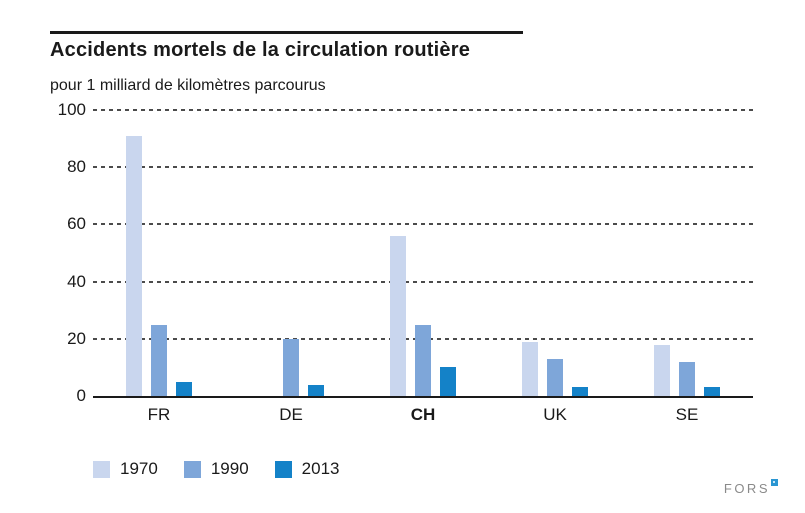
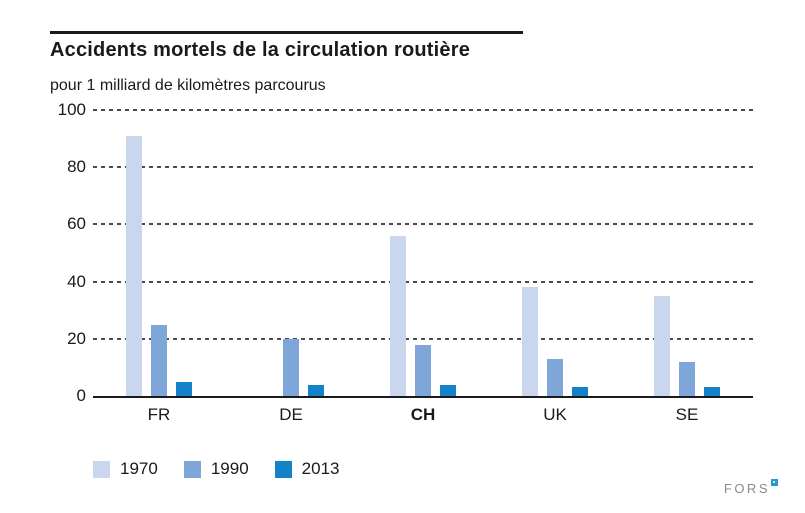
1990/CH: 25 -> 18
2013/CH: 10 -> 4
1970/UK: 19 -> 38
1970/SE: 18 -> 35
